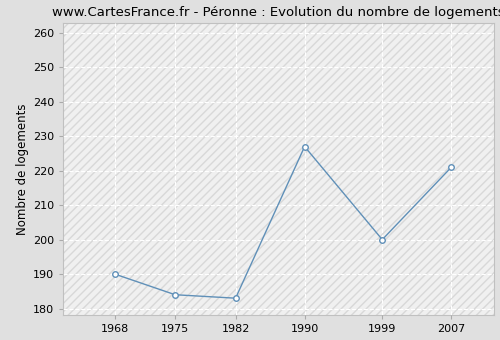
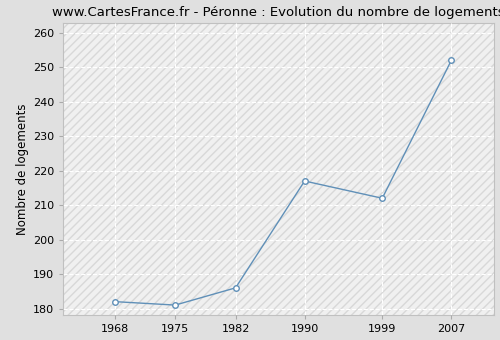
1968: 190 -> 182
1975: 184 -> 181
1982: 183 -> 186
1990: 227 -> 217
1999: 200 -> 212
2007: 221 -> 252
